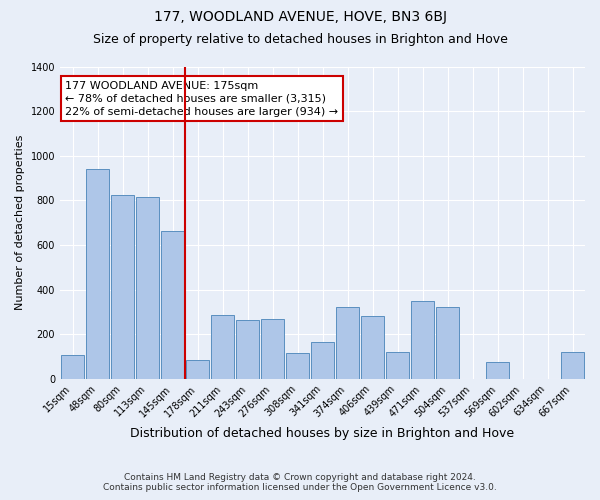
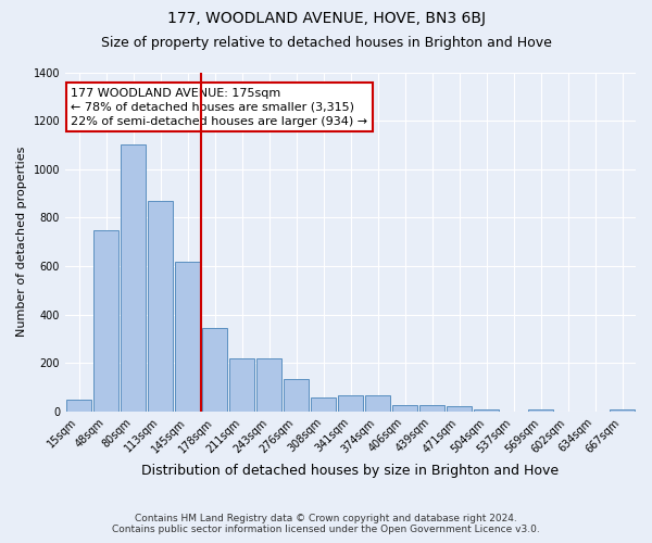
15sqm: 105 -> 50
48sqm: 940 -> 750
80sqm: 825 -> 1100
113sqm: 815 -> 870
145sqm: 665 -> 620
178sqm: 85 -> 345
211sqm: 285 -> 220
243sqm: 265 -> 220
276sqm: 270 -> 135
308sqm: 115 -> 60
341sqm: 165 -> 65
374sqm: 320 -> 65
406sqm: 280 -> 25
439sqm: 120 -> 25
471sqm: 350 -> 20
504sqm: 320 -> 10
569sqm: 75 -> 10
667sqm: 120 -> 10
